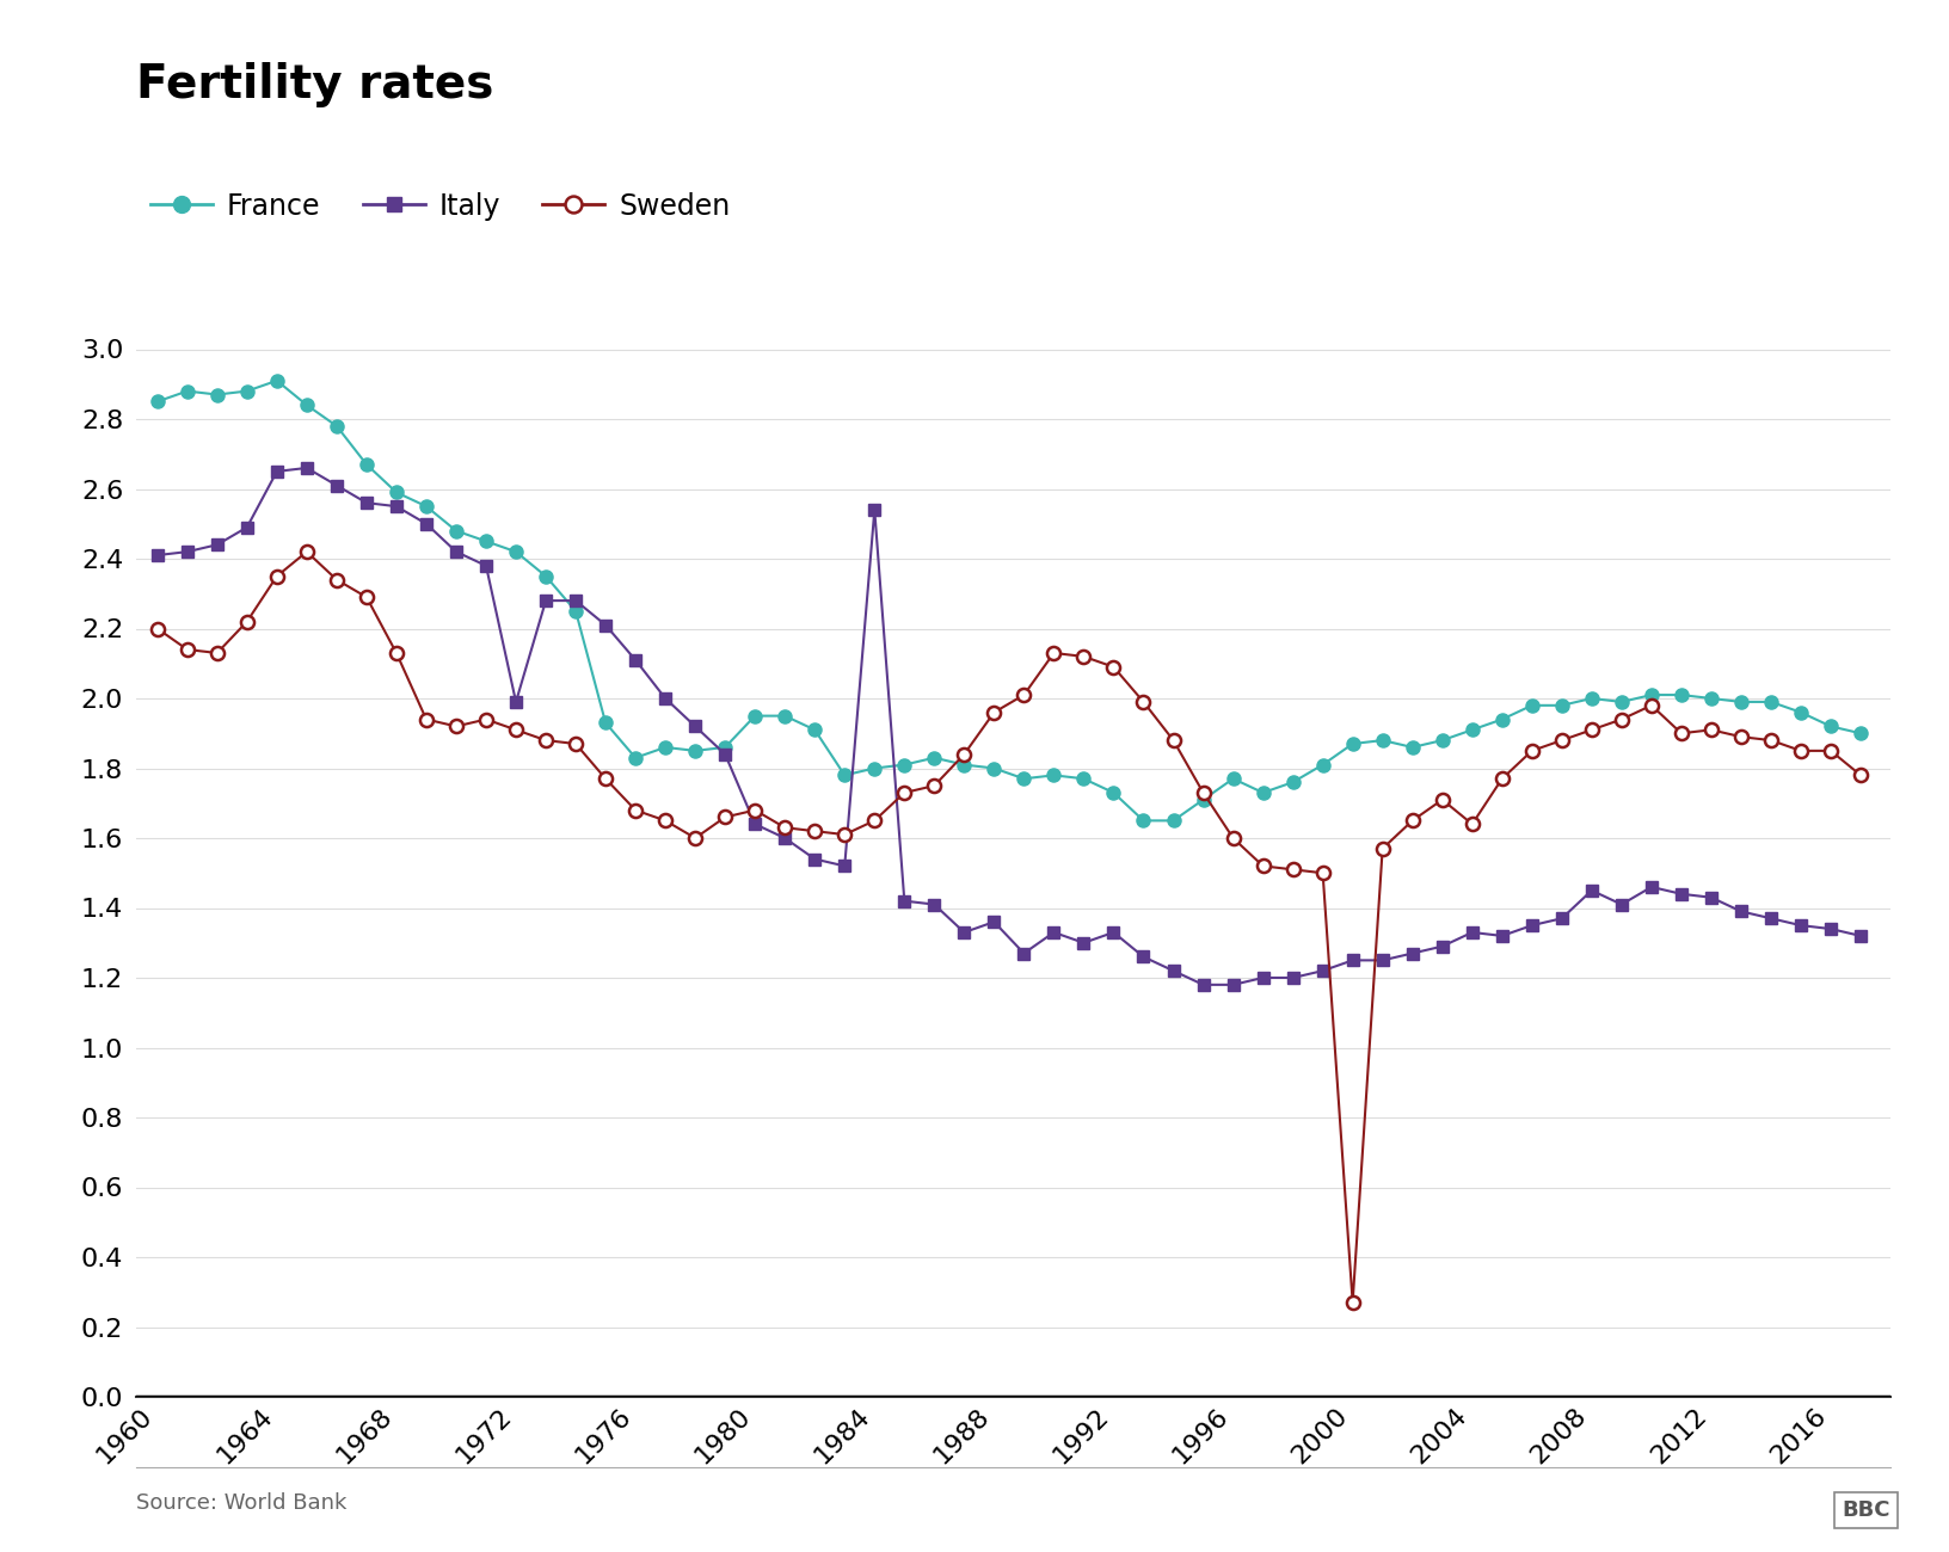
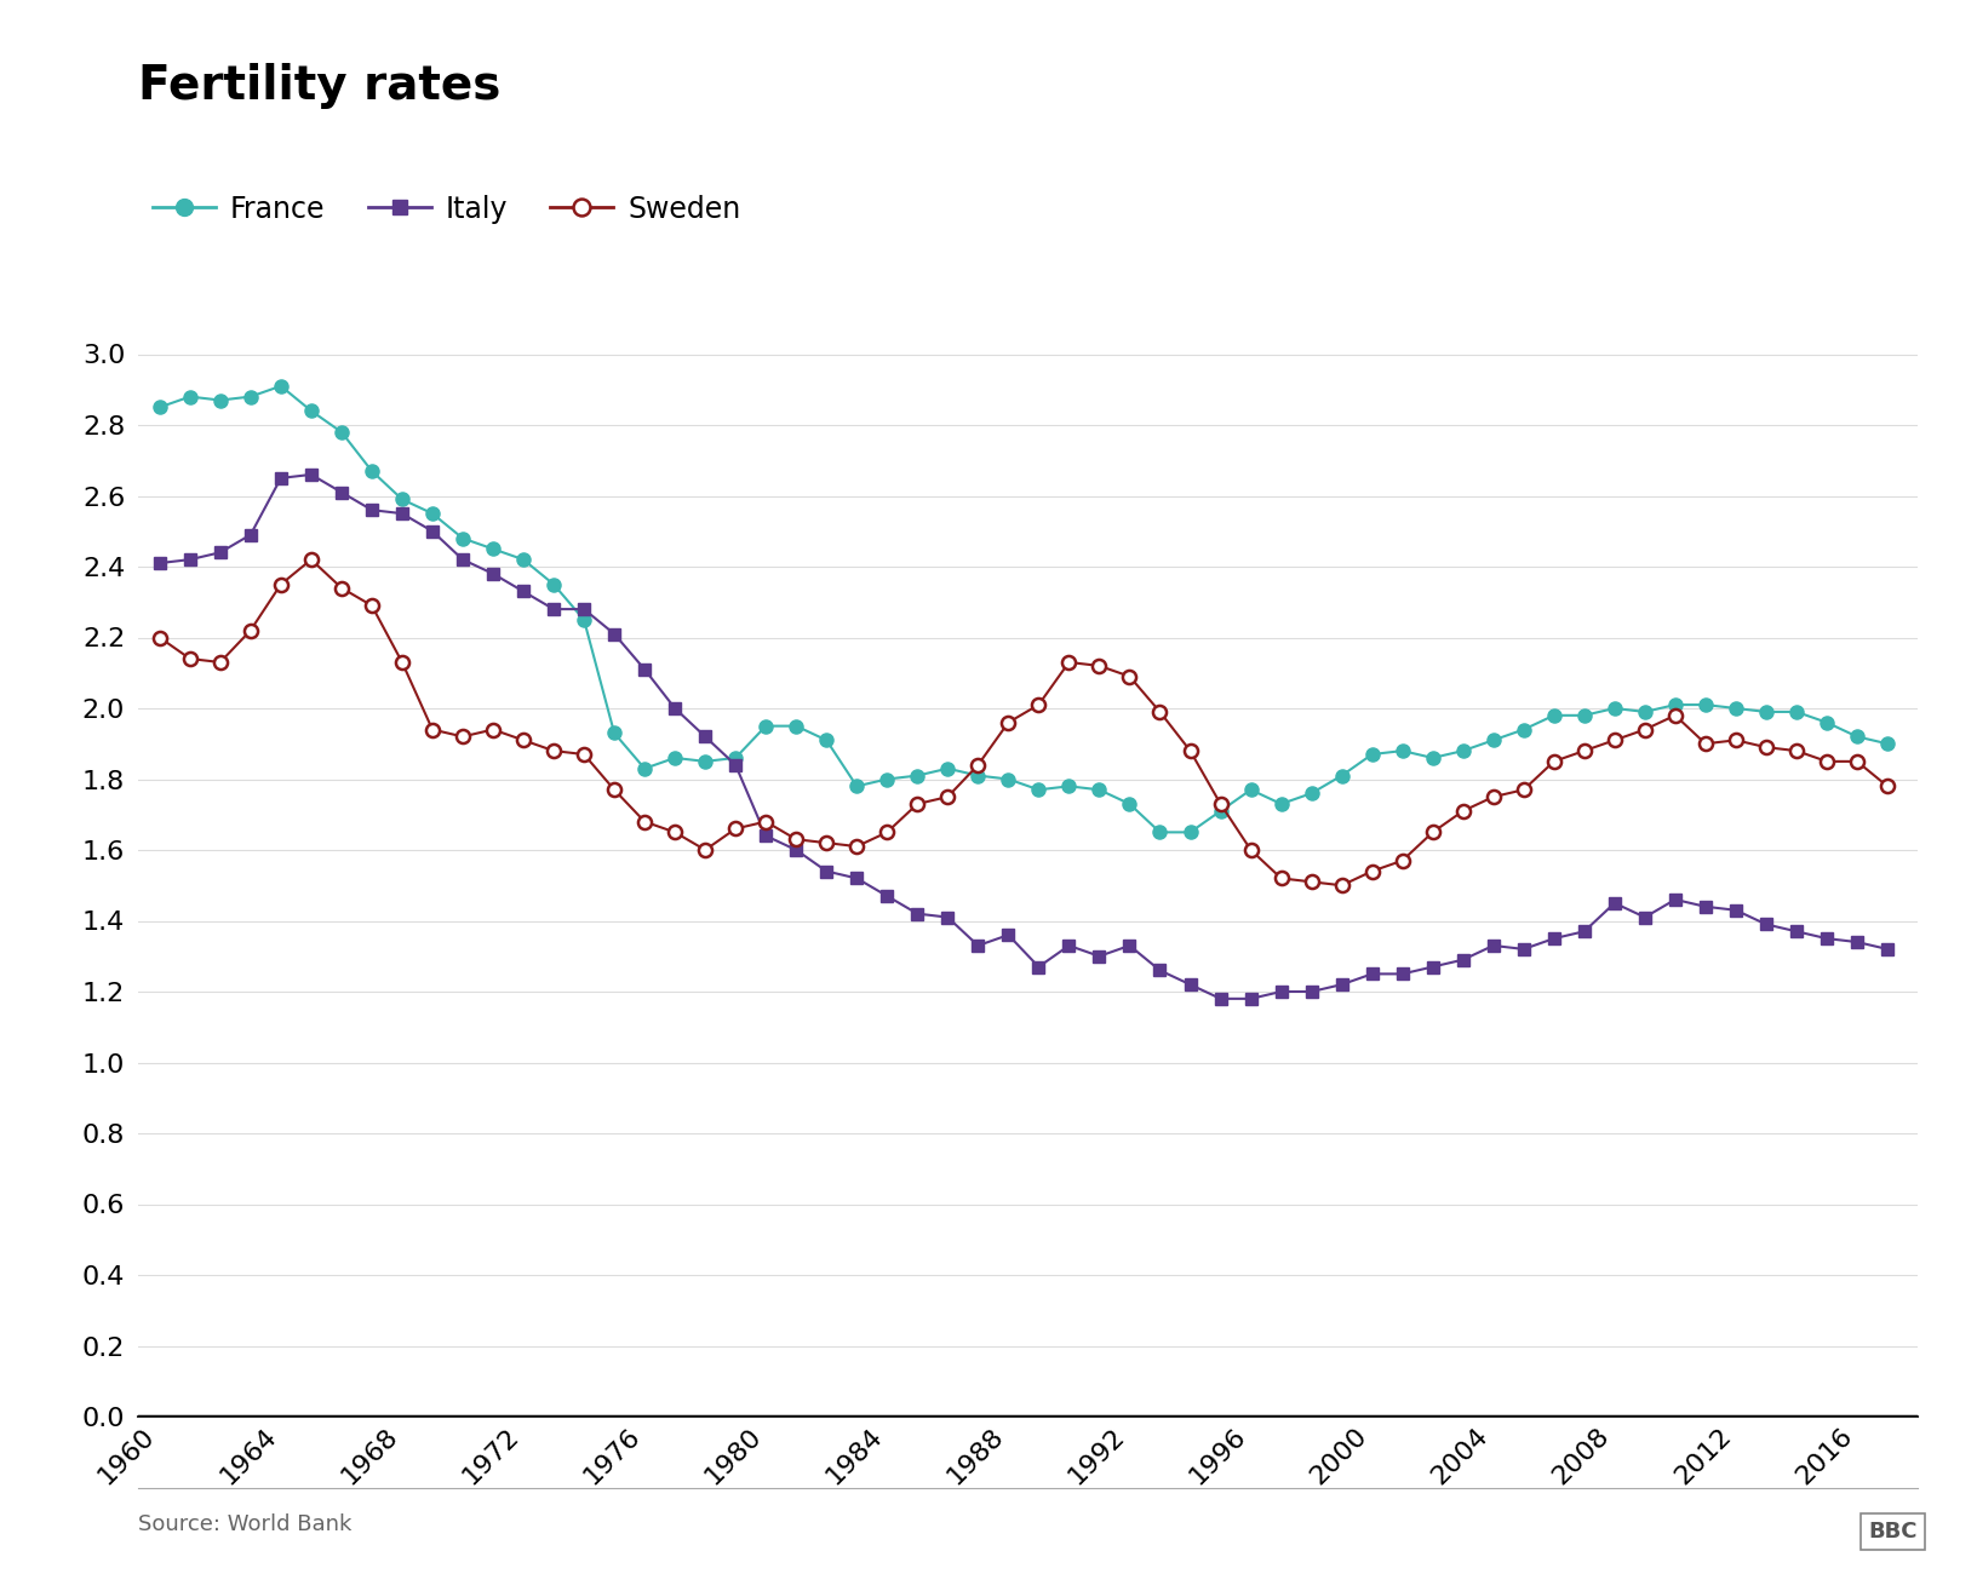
Italy/1972: 1.99 -> 2.33
Italy/1984: 2.54 -> 1.47
Sweden/2000: 0.27 -> 1.54
Sweden/2004: 1.64 -> 1.75
